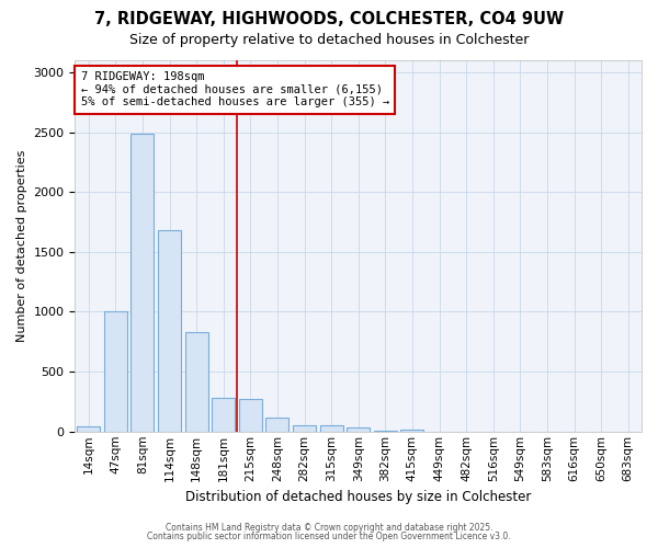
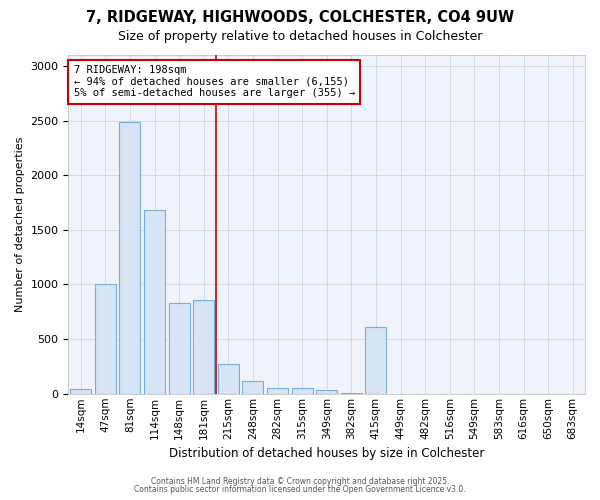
181sqm: 280 -> 860
415sqm: 20 -> 610
